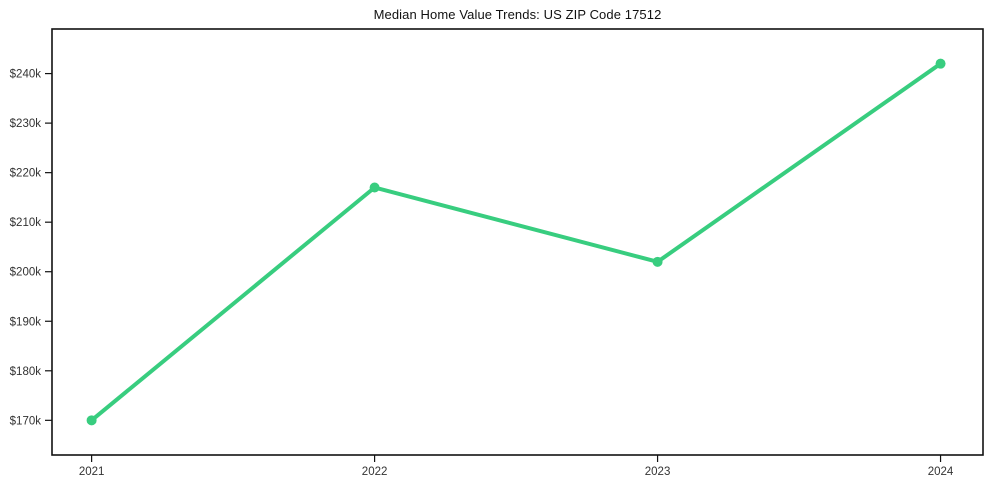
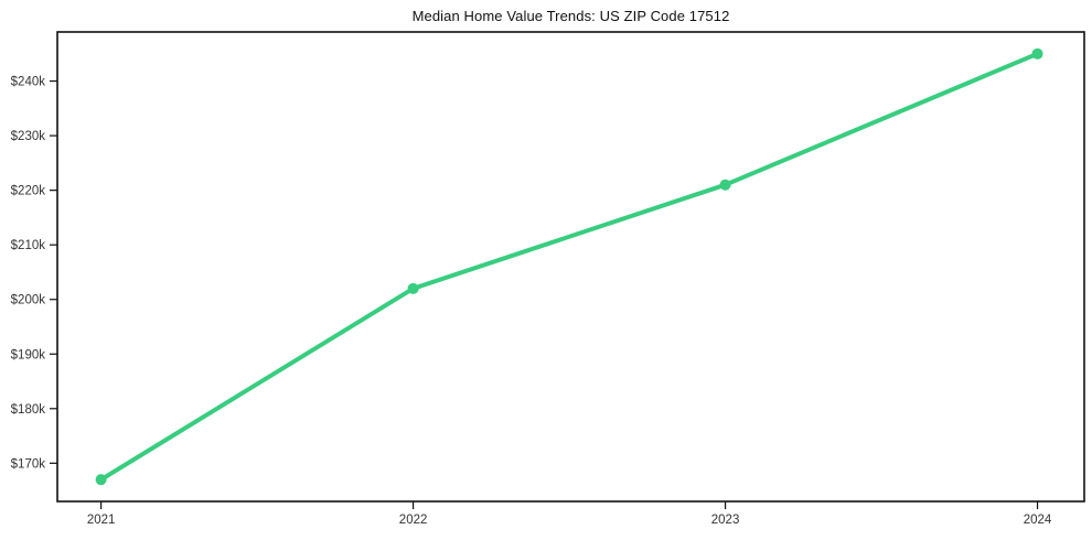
2021: $170k -> $167k
2022: $217k -> $202k
2023: $202k -> $221k
2024: $242k -> $245k
